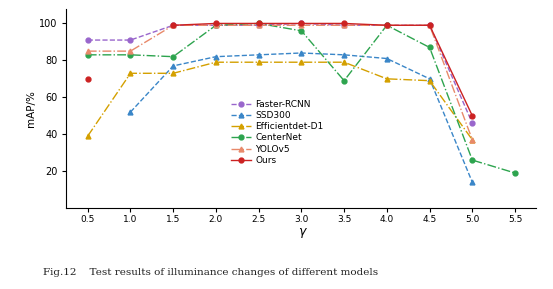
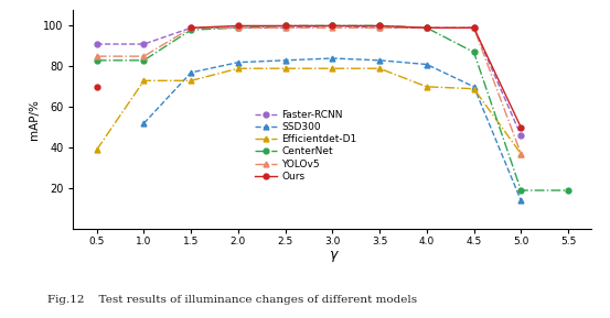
CenterNet/1.5: 82 -> 98
CenterNet/3.0: 96 -> 100
CenterNet/3.5: 69 -> 100
CenterNet/5.0: 26 -> 19
